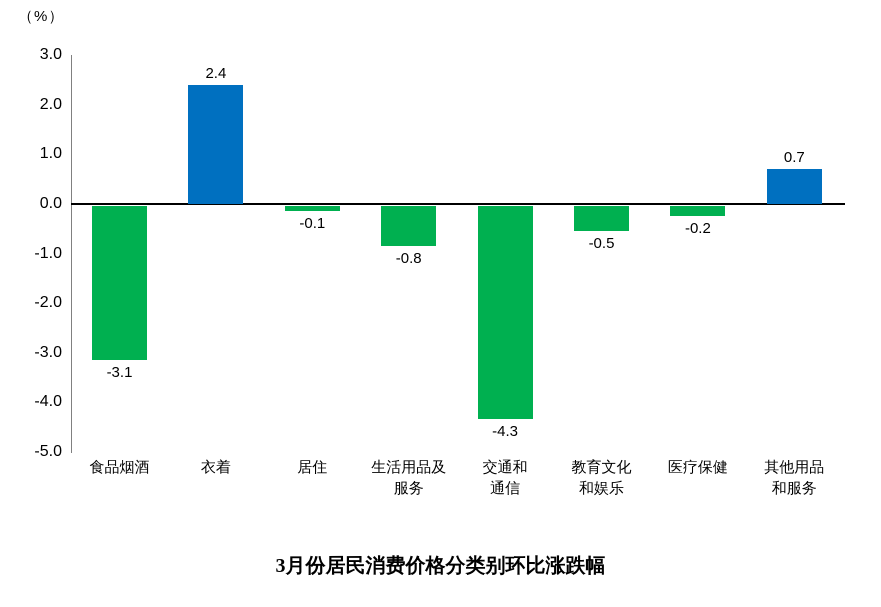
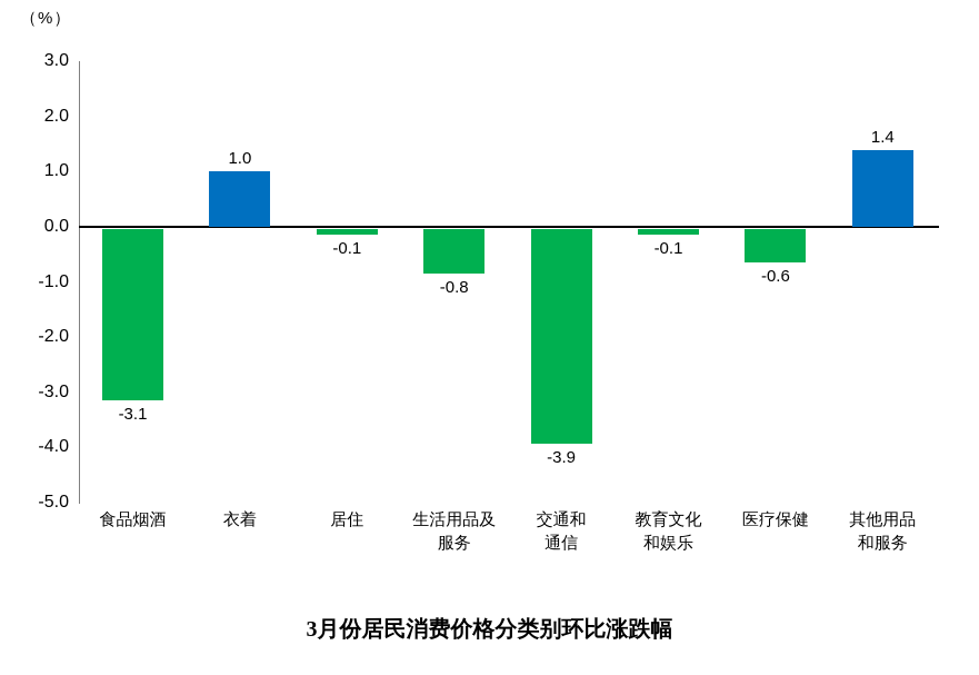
衣着: 2.4 -> 1.0
交通和 通信: -4.3 -> -3.9
教育文化 和娱乐: -0.5 -> -0.1
医疗保健: -0.2 -> -0.6
其他用品 和服务: 0.7 -> 1.4
